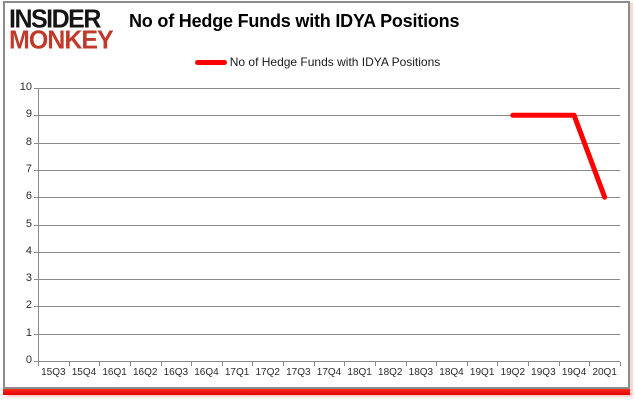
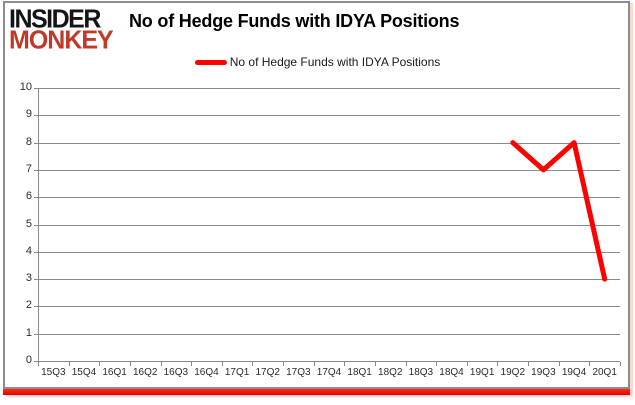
19Q2: 9 -> 8
19Q3: 9 -> 7
19Q4: 9 -> 8
20Q1: 6 -> 3
